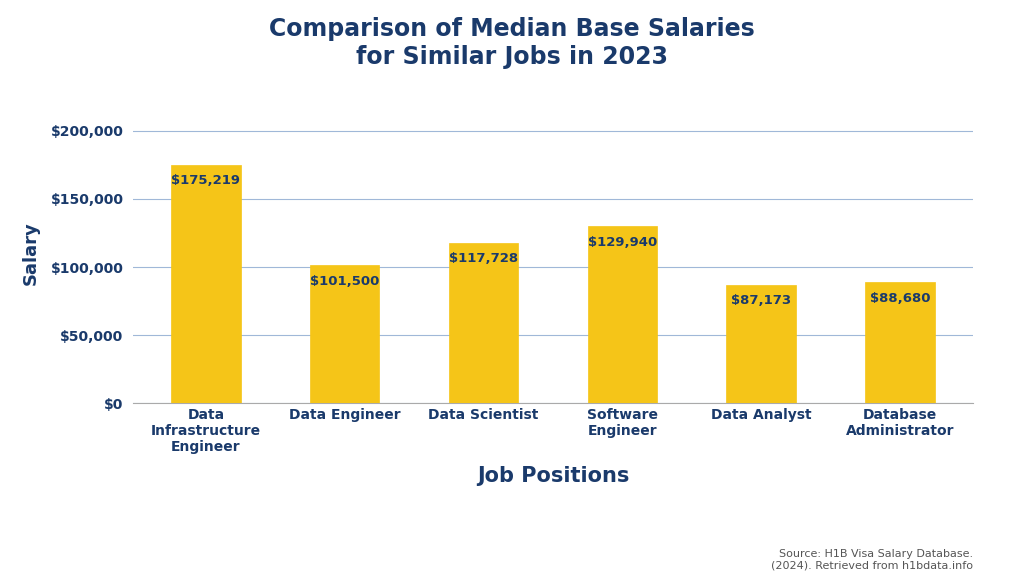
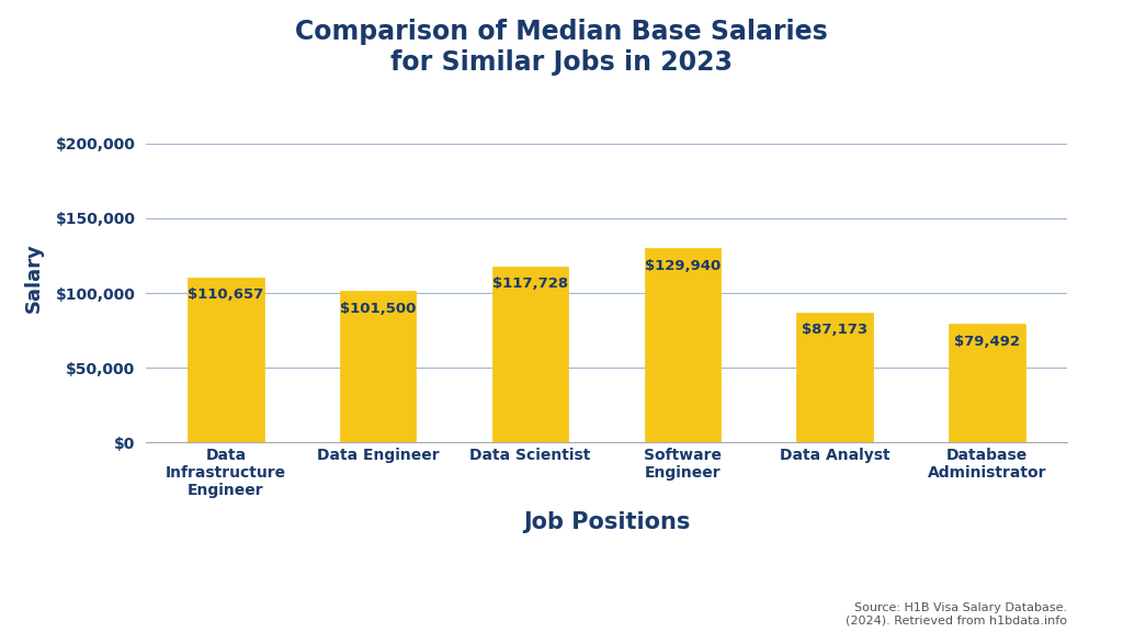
Data Infrastructure Engineer: $175,219 -> $110,657
Database Administrator: $88,680 -> $79,492
